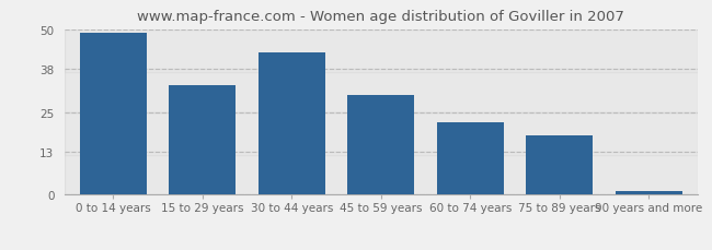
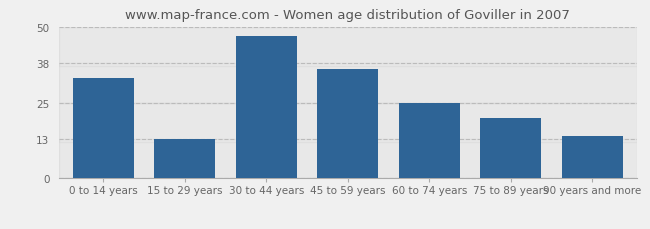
0 to 14 years: 49 -> 33
15 to 29 years: 33 -> 13
30 to 44 years: 43 -> 47
45 to 59 years: 30 -> 36
60 to 74 years: 22 -> 25
75 to 89 years: 18 -> 20
90 years and more: 1 -> 14
